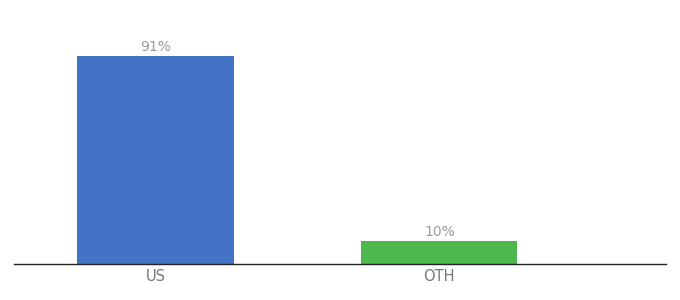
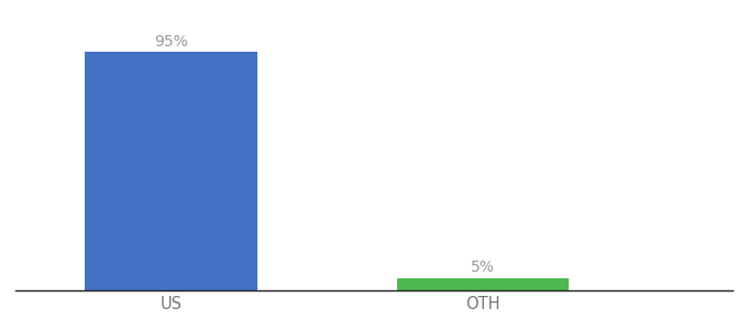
US: 91% -> 95%
OTH: 10% -> 5%
